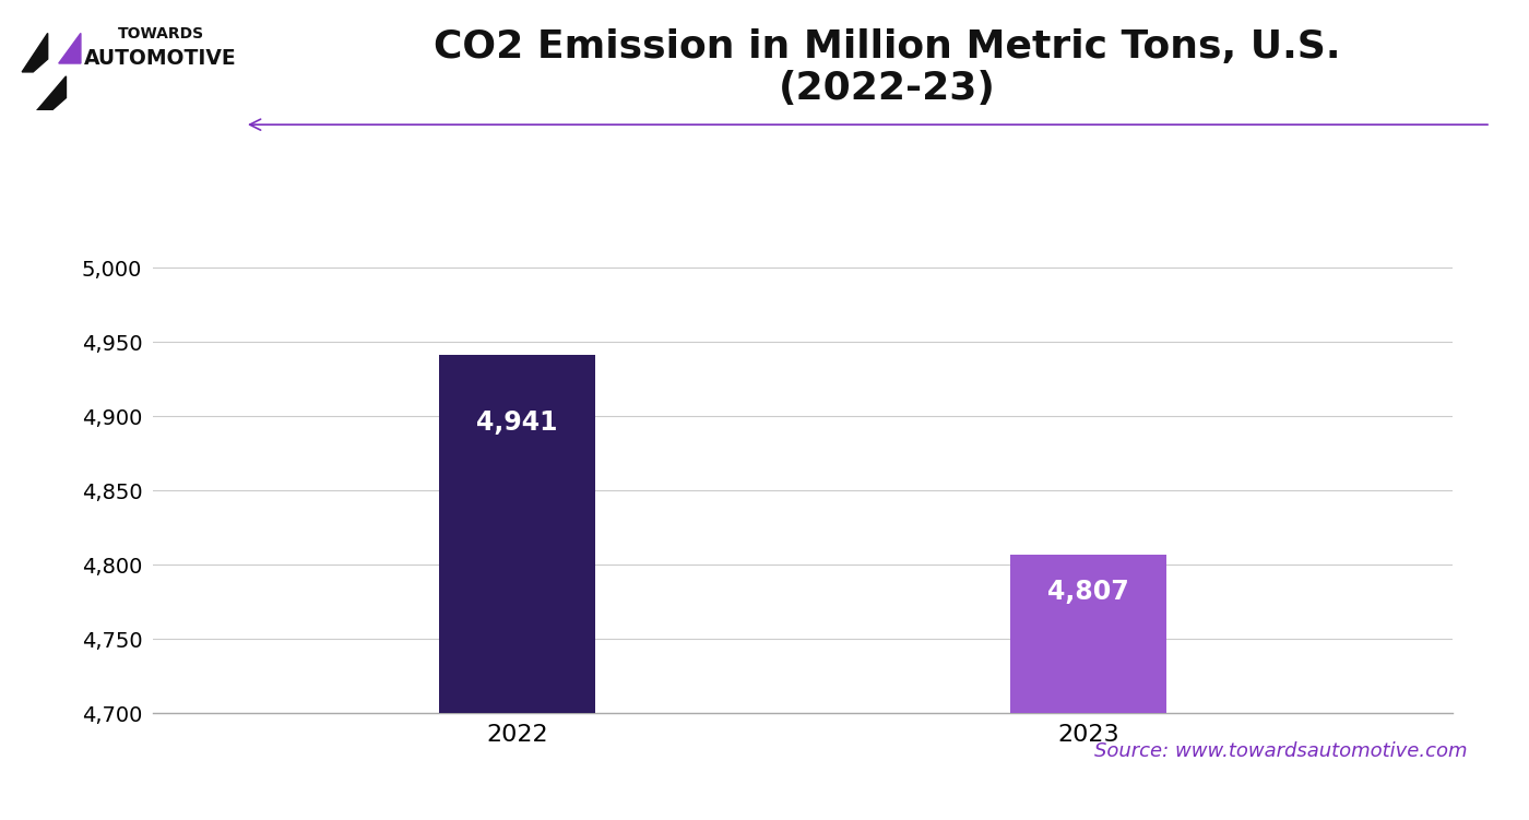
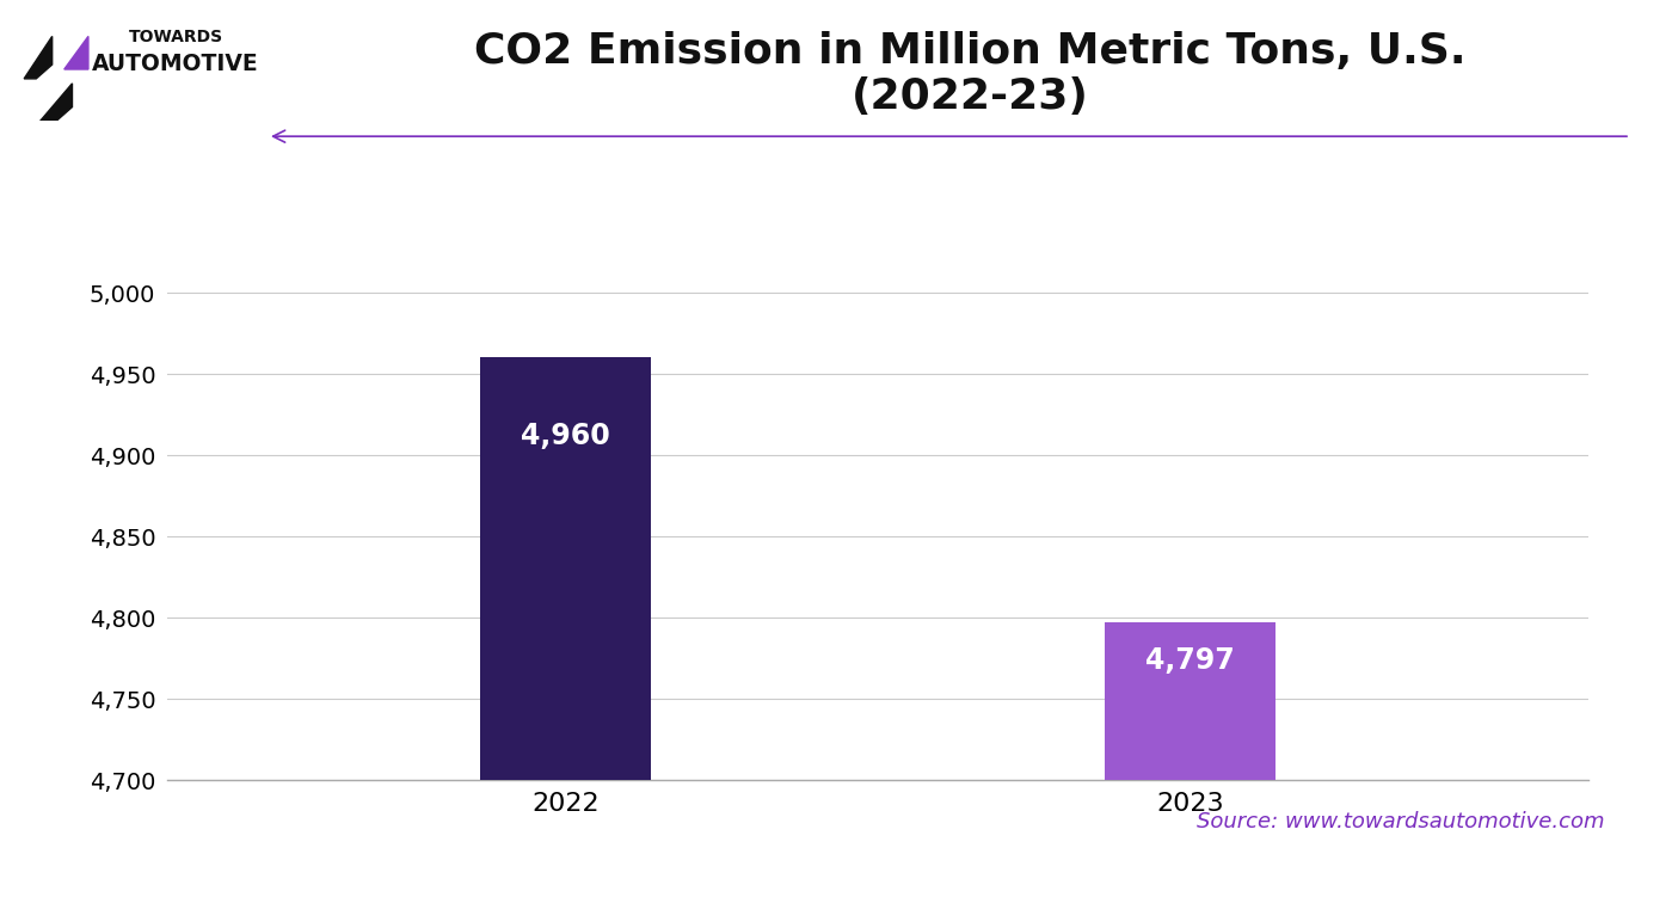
2022: 4,941 -> 4,960
2023: 4,807 -> 4,797
